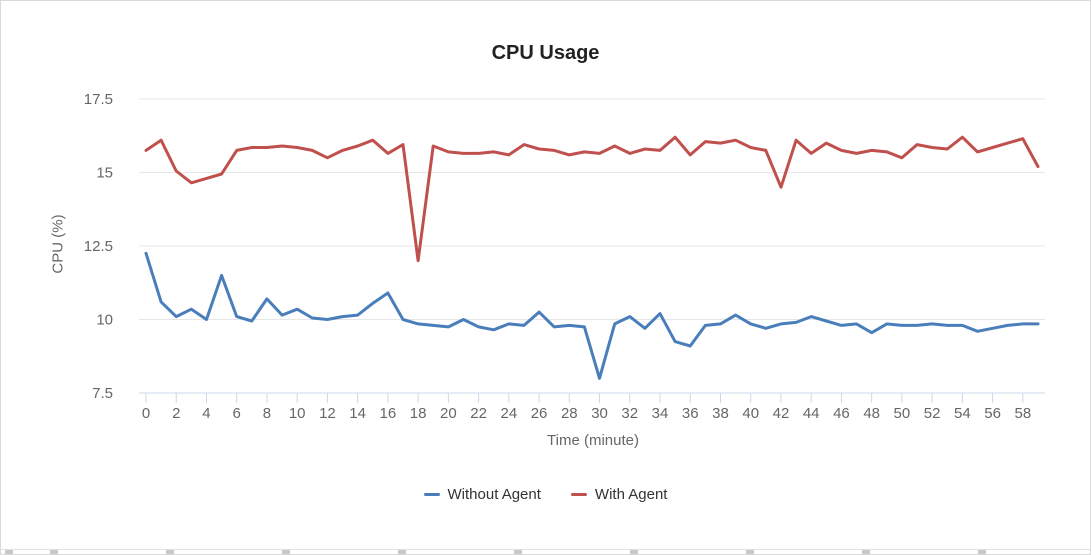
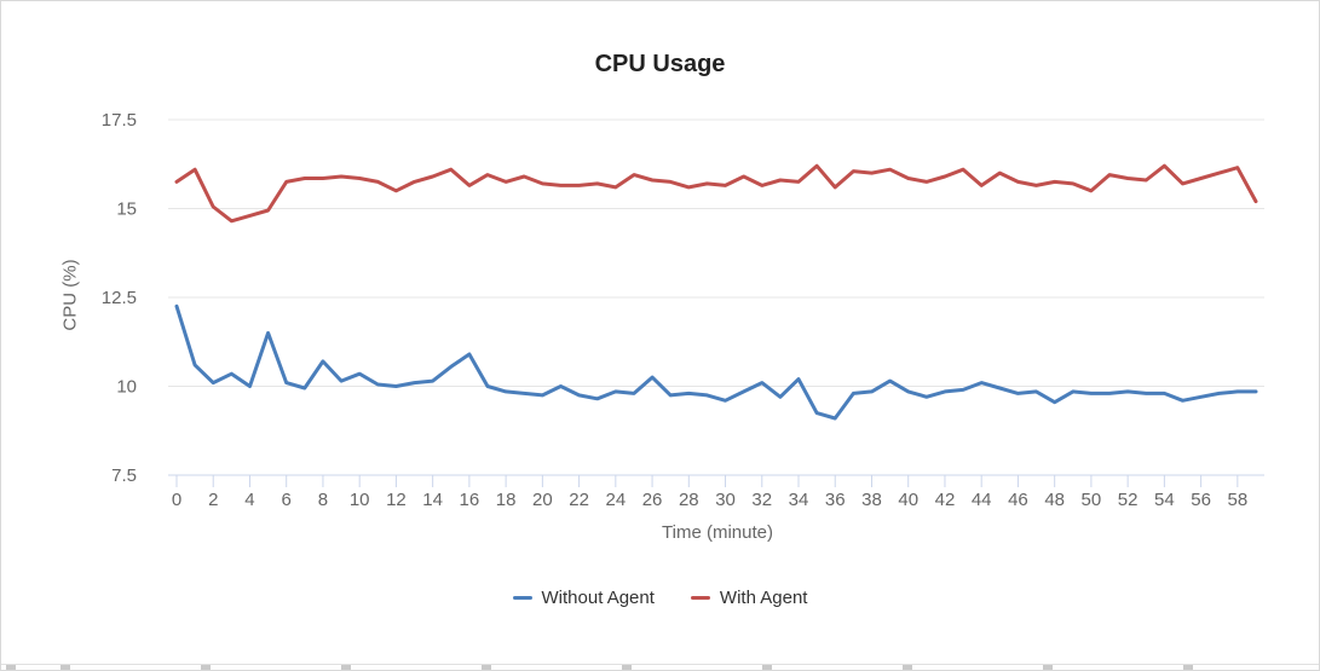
With Agent/18: 12.0 -> 15.8
Without Agent/30: 8.0 -> 9.6
With Agent/42: 14.5 -> 15.9
